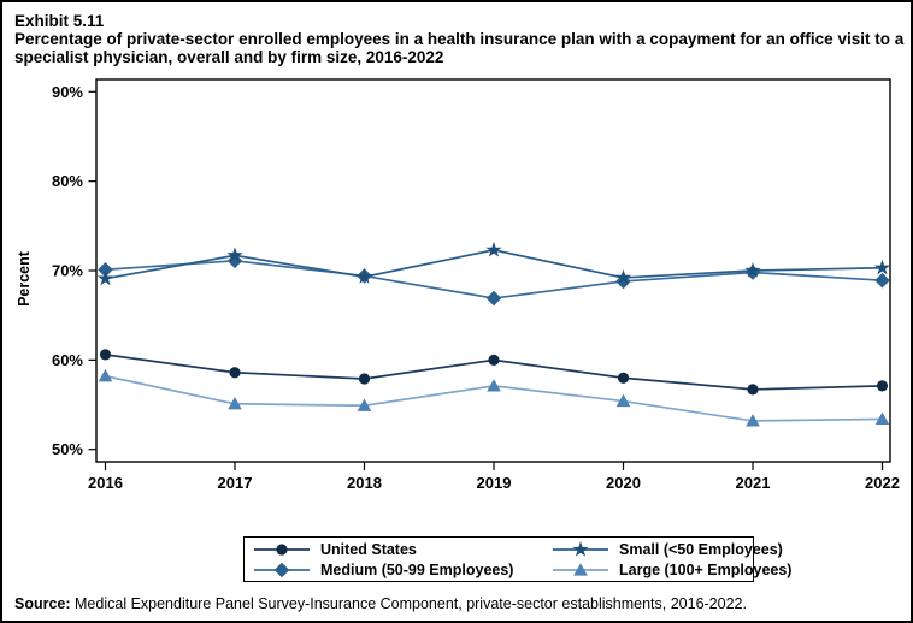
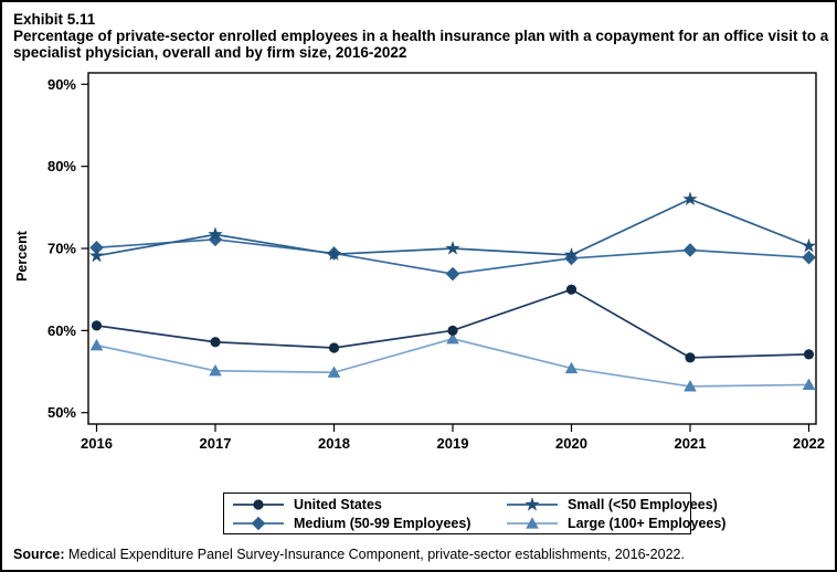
Small (<50 Employees)/2019: 72% -> 70%
Large (100+ Employees)/2019: 57% -> 59%
United States/2020: 58% -> 65%
Small (<50 Employees)/2021: 70% -> 76%
